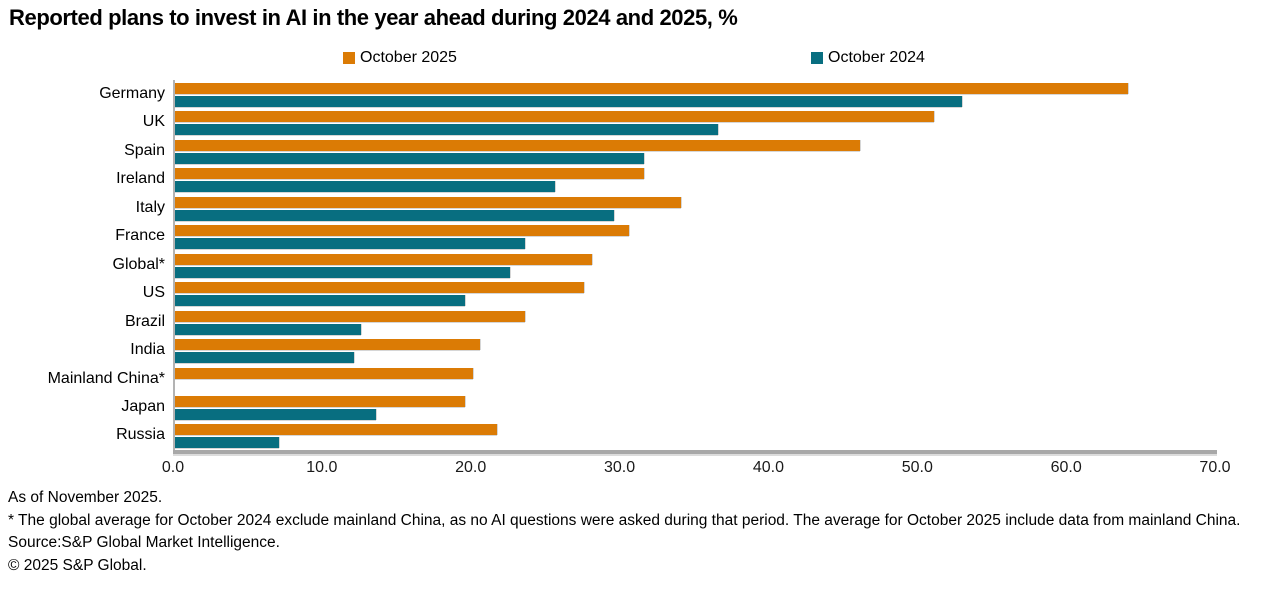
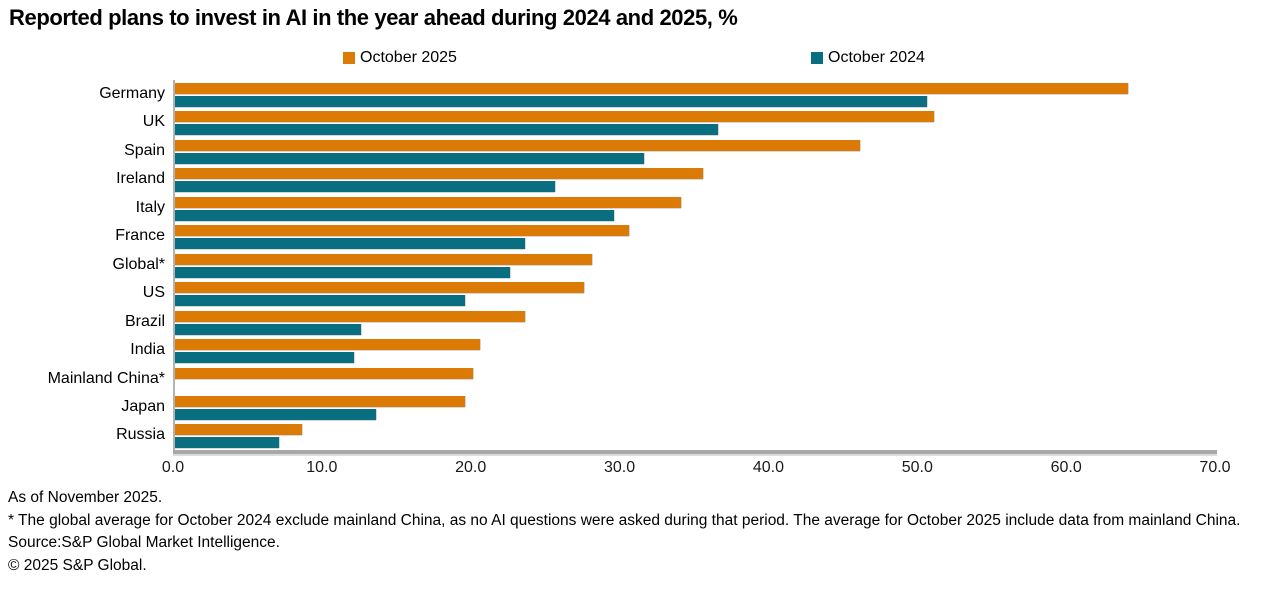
October 2024/Germany: 52.9 -> 50.5
October 2025/Ireland: 31.5 -> 35.5
October 2025/Russia: 21.6 -> 8.5
